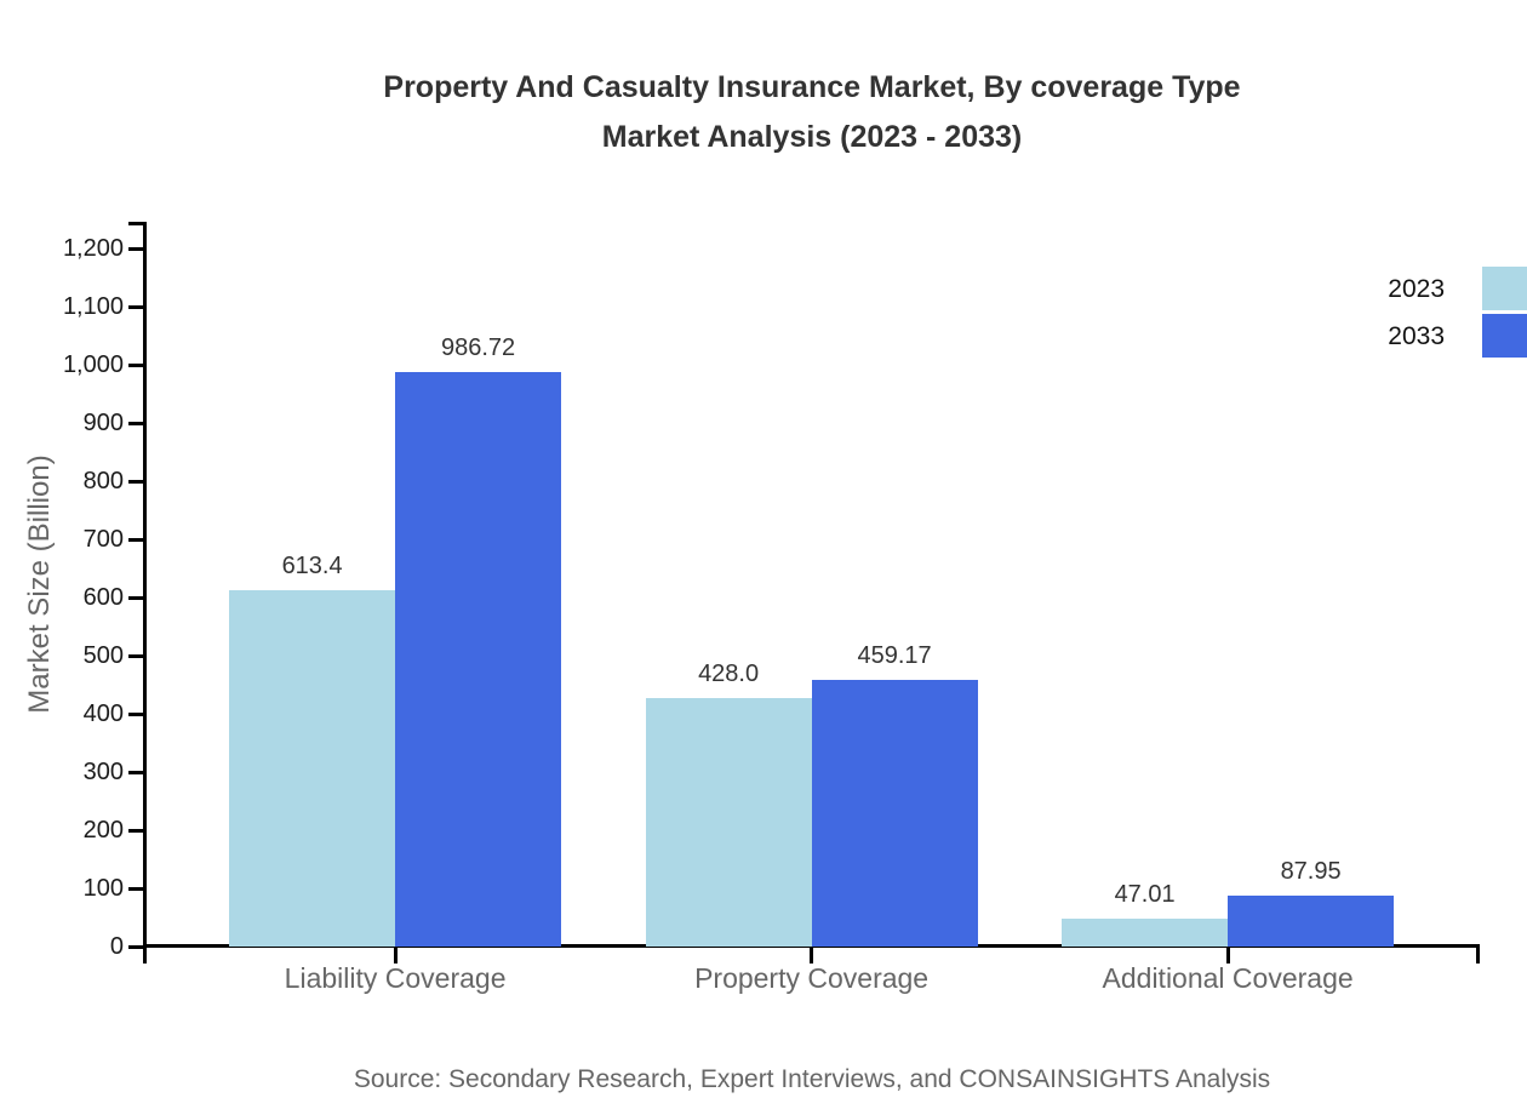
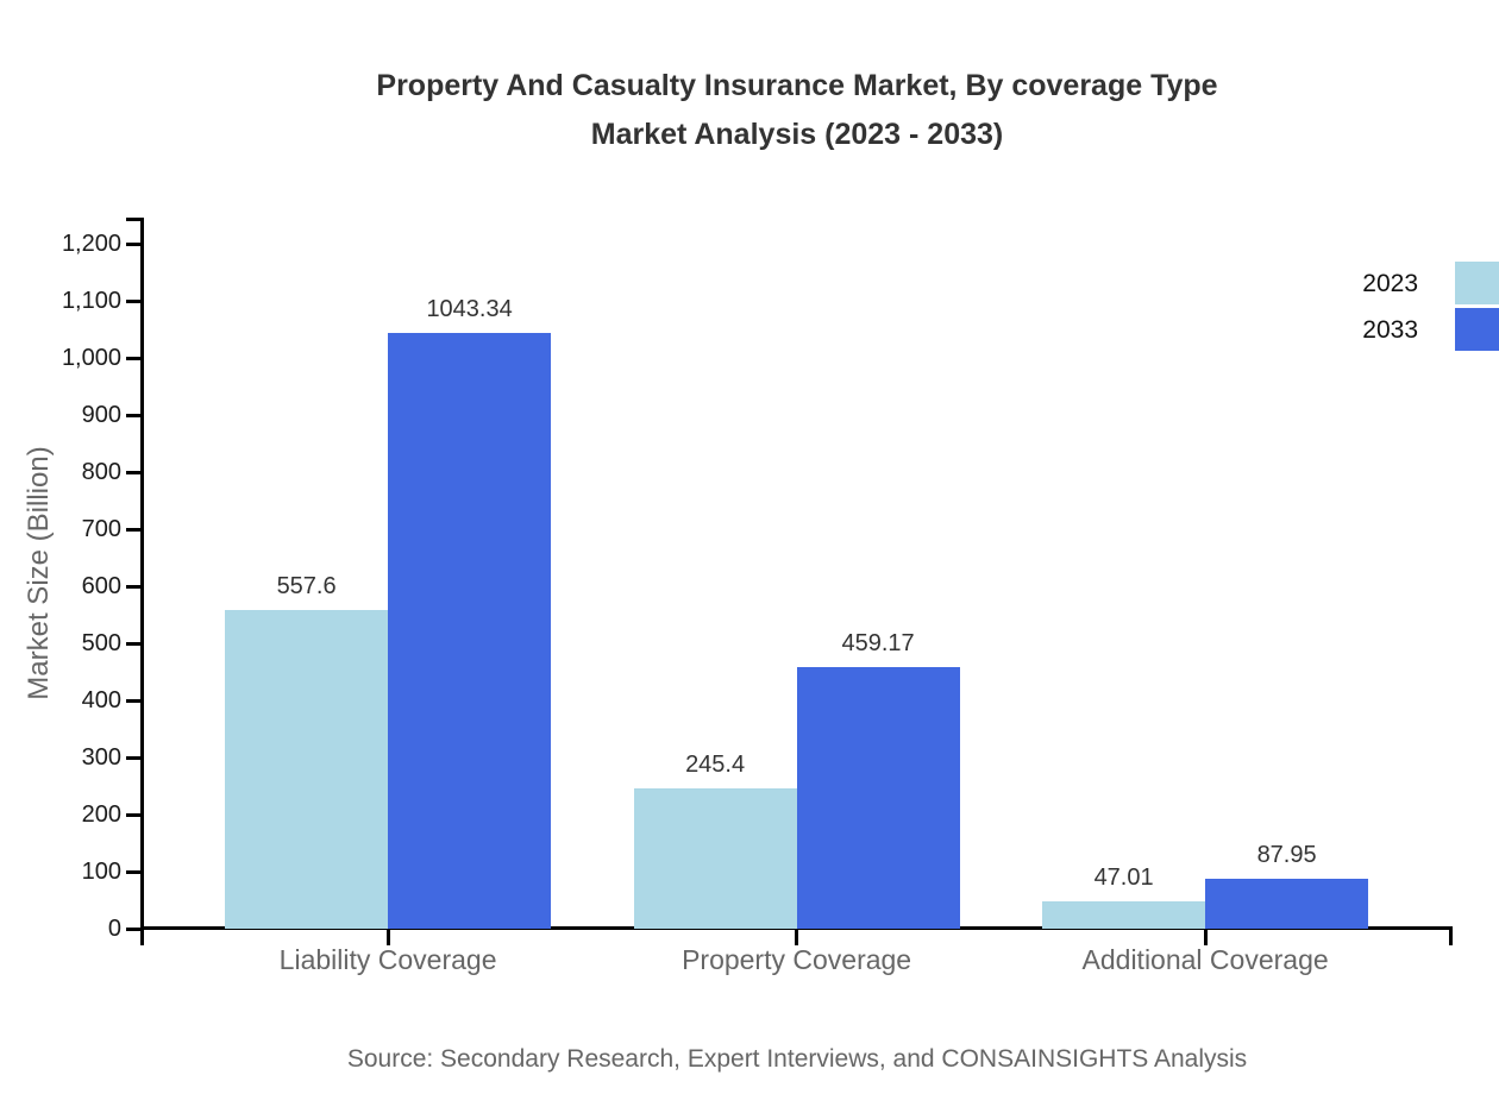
2023/Liability Coverage: 613.4 -> 557.6
2033/Liability Coverage: 986.72 -> 1043.34
2023/Property Coverage: 428.0 -> 245.4
